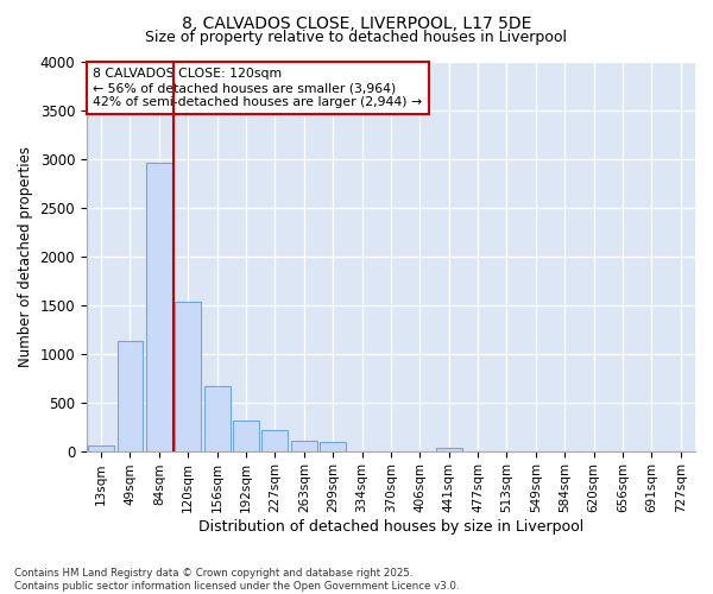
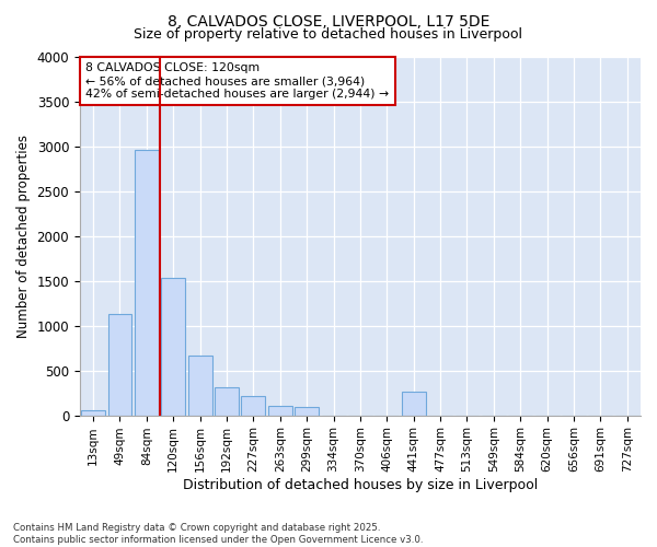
441sqm: 30 -> 260
